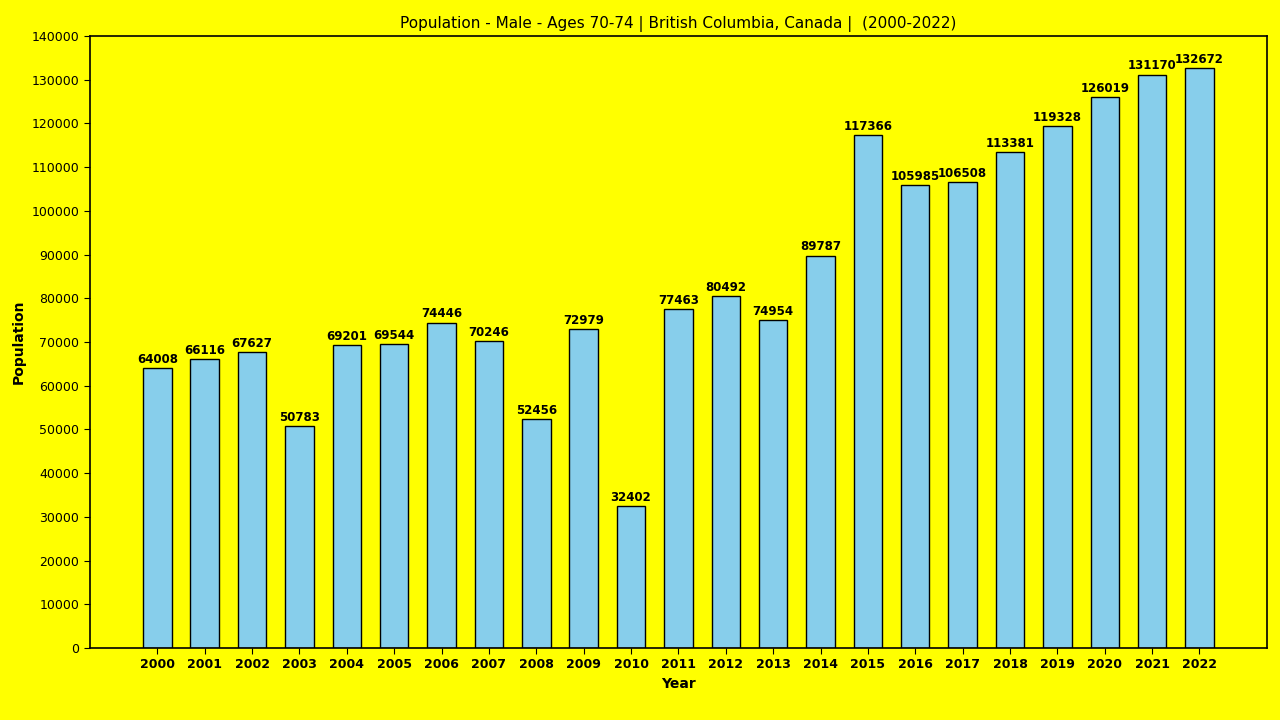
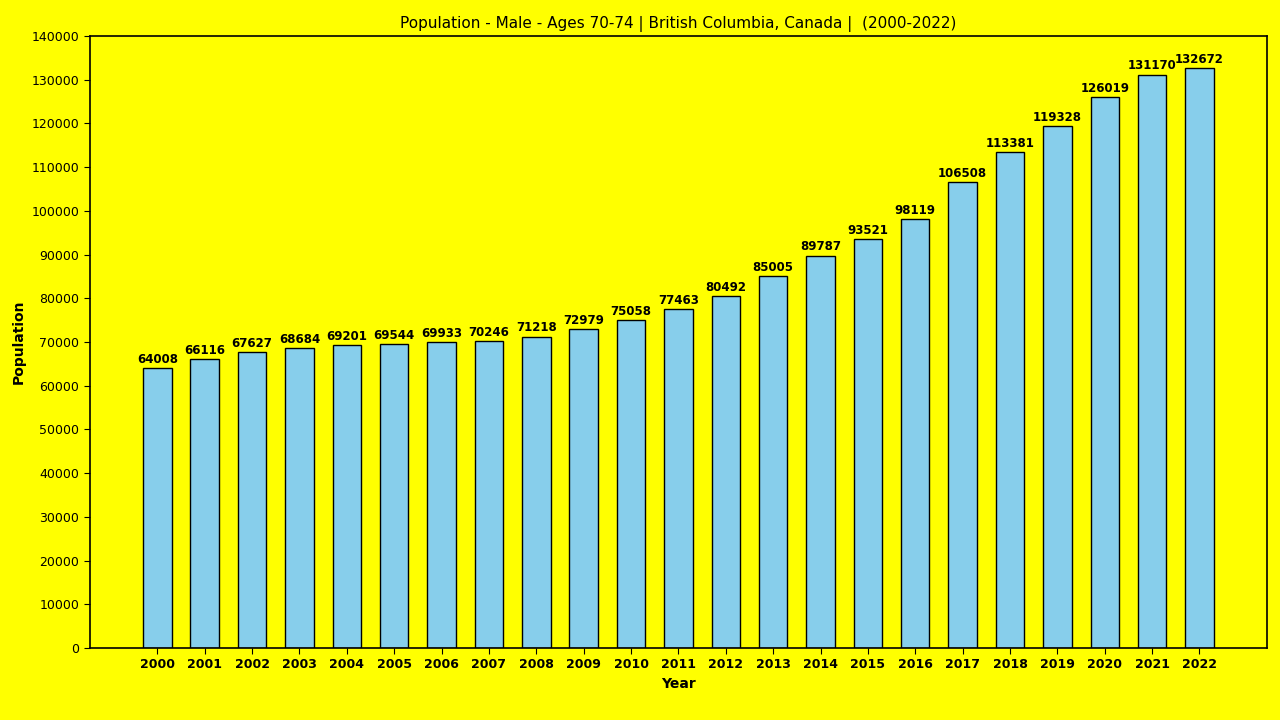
2003: 50783 -> 68684
2006: 74446 -> 69933
2008: 52456 -> 71218
2010: 32402 -> 75058
2013: 74954 -> 85005
2015: 117366 -> 93521
2016: 105985 -> 98119
